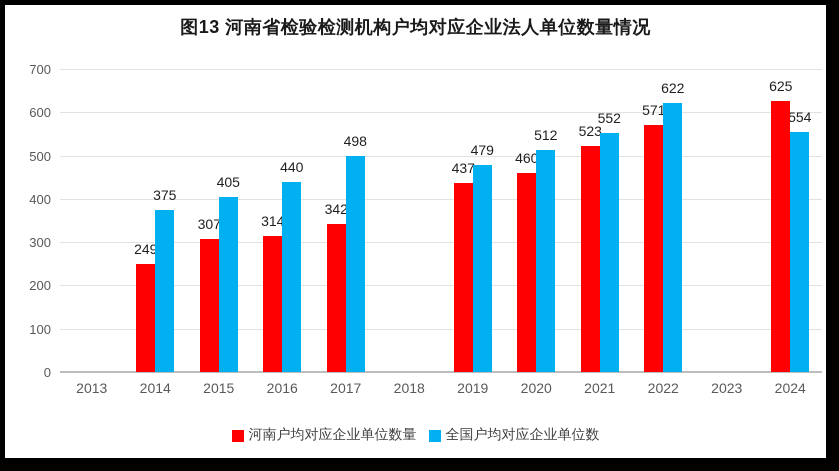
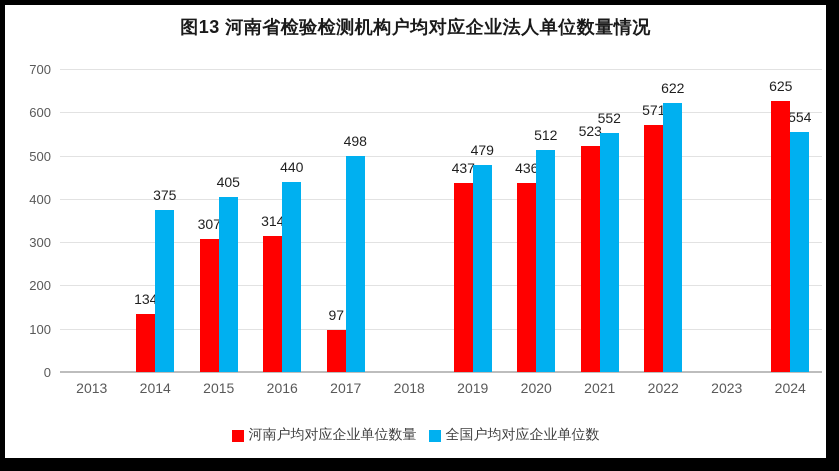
河南户均对应企业单位数量/2014: 249 -> 134
河南户均对应企业单位数量/2017: 342 -> 97
河南户均对应企业单位数量/2020: 460 -> 436
